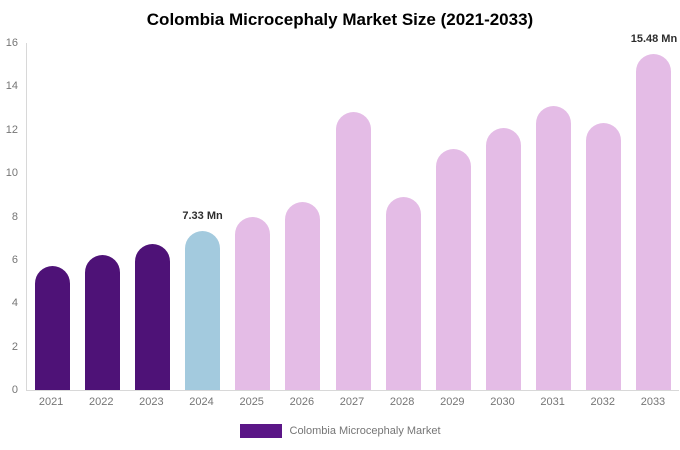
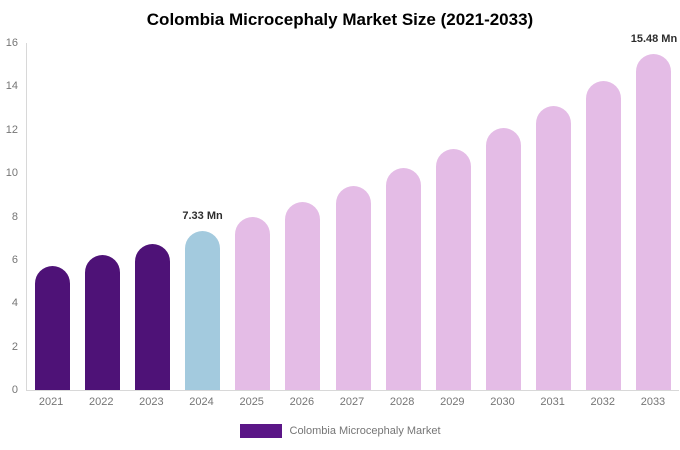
2027: 12.8 -> 9.4
2028: 8.9 -> 10.2
2032: 12.3 -> 14.2
